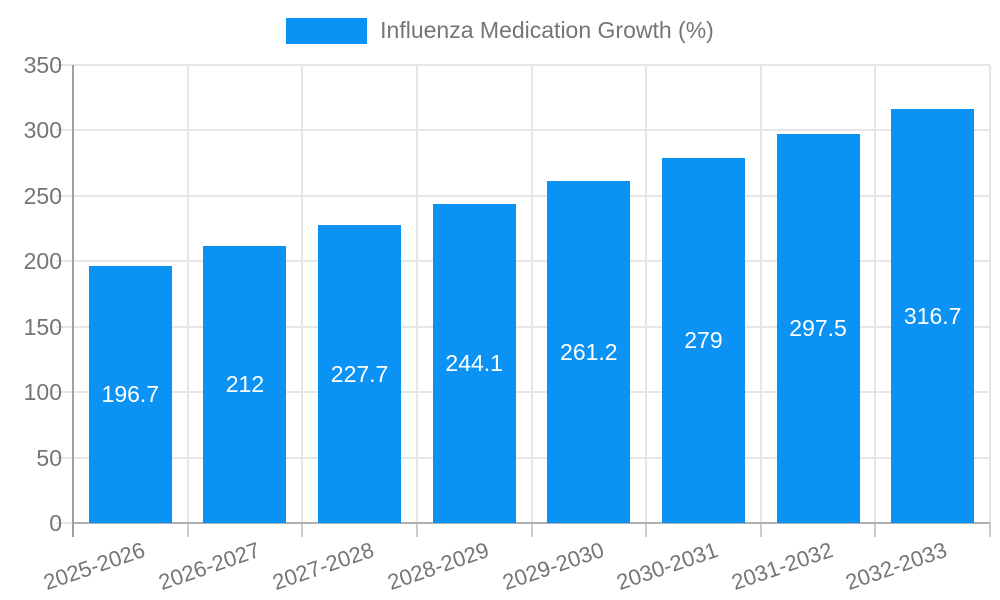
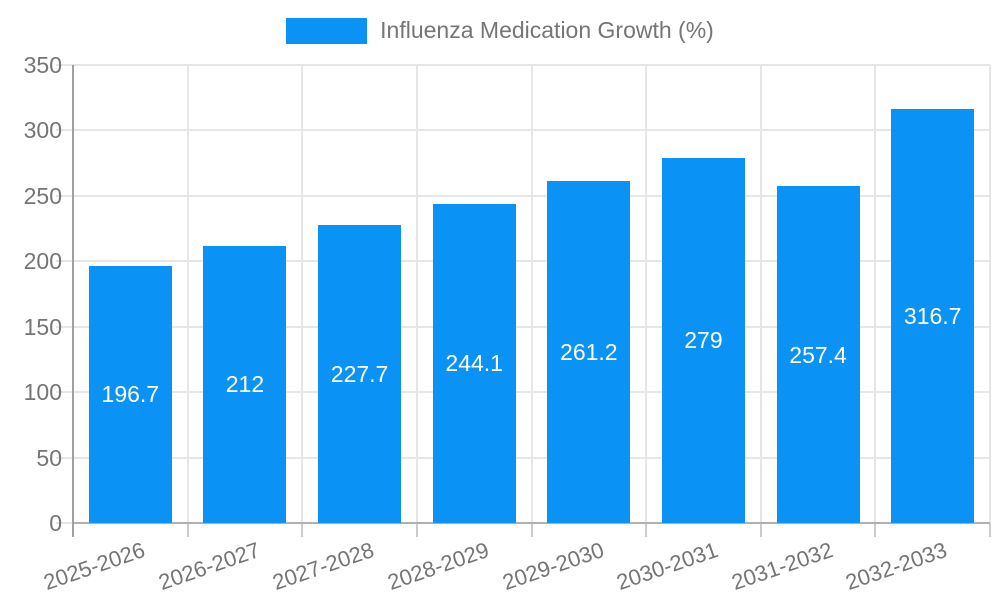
2031-2032: 297.5 -> 257.4
